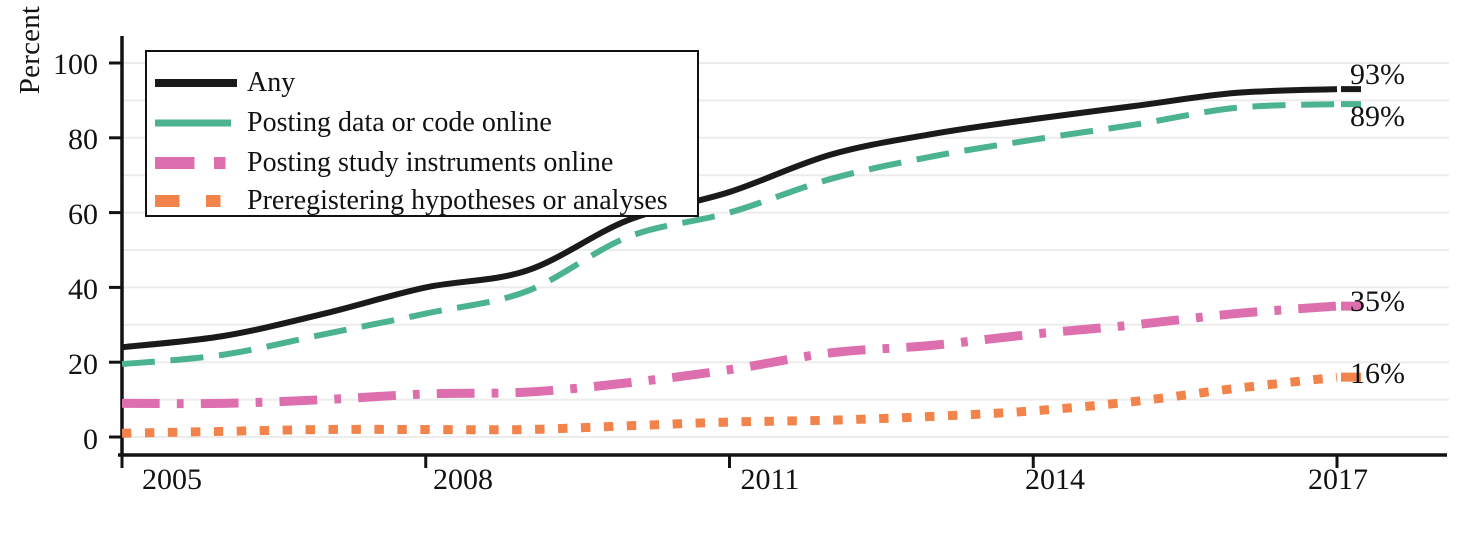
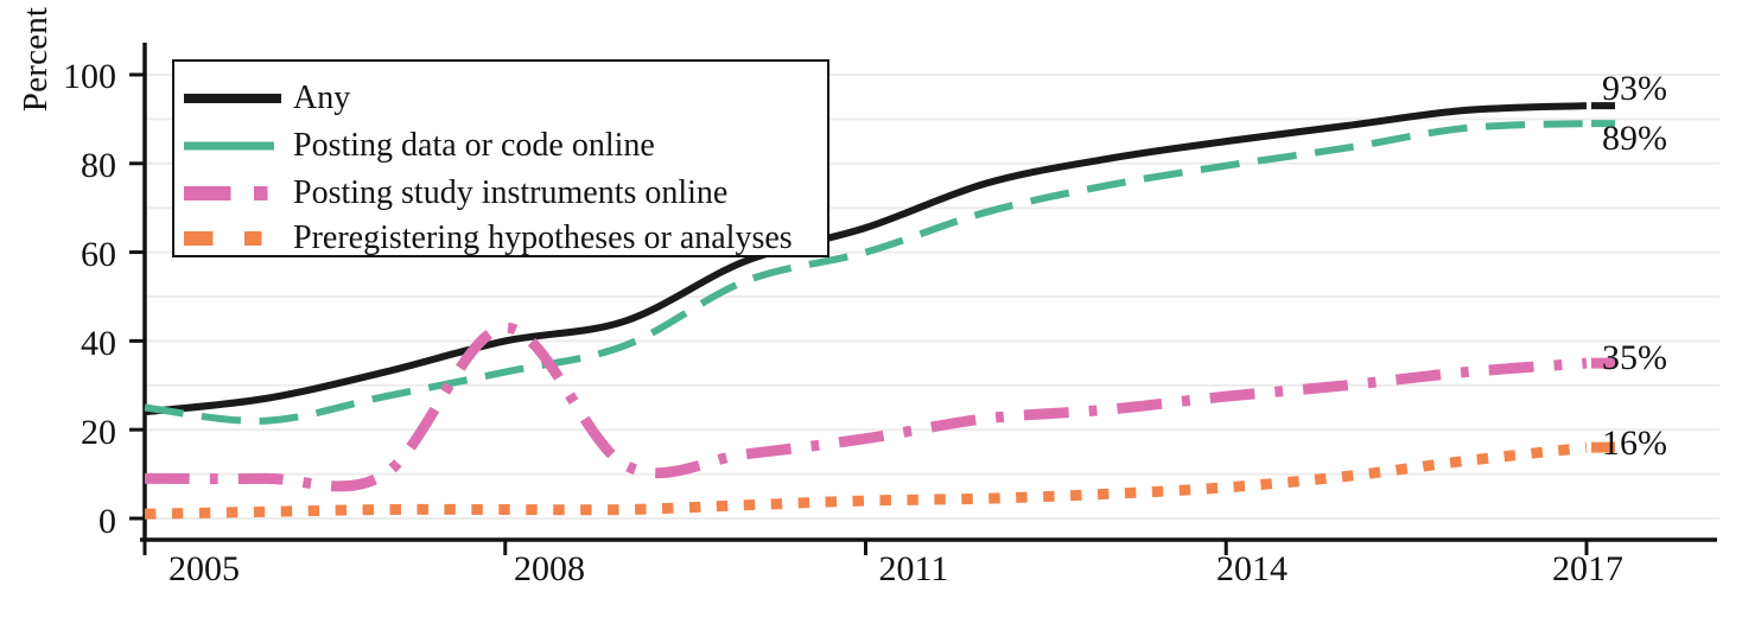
Posting data or code online/2005: 20 -> 25
Posting study instruments online/2008: 12 -> 43
